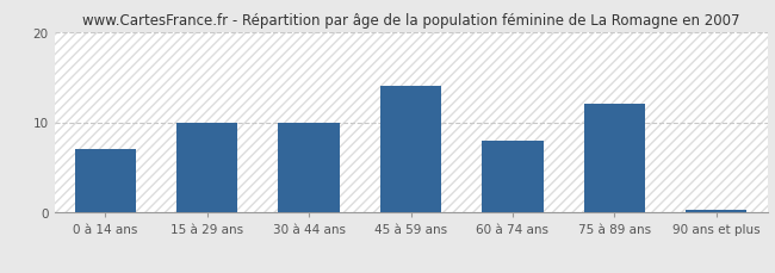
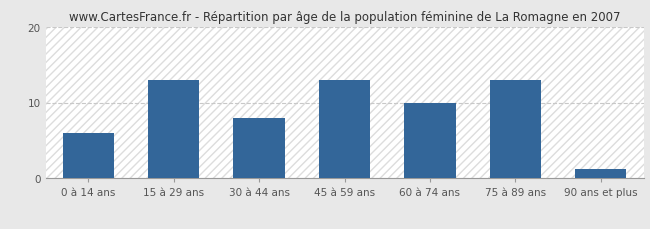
0 à 14 ans: 7.0 -> 6.0
15 à 29 ans: 10.0 -> 13.0
30 à 44 ans: 10.0 -> 8.0
45 à 59 ans: 14.0 -> 13.0
60 à 74 ans: 8.0 -> 10.0
75 à 89 ans: 12.0 -> 13.0
90 ans et plus: 0.3 -> 1.2
